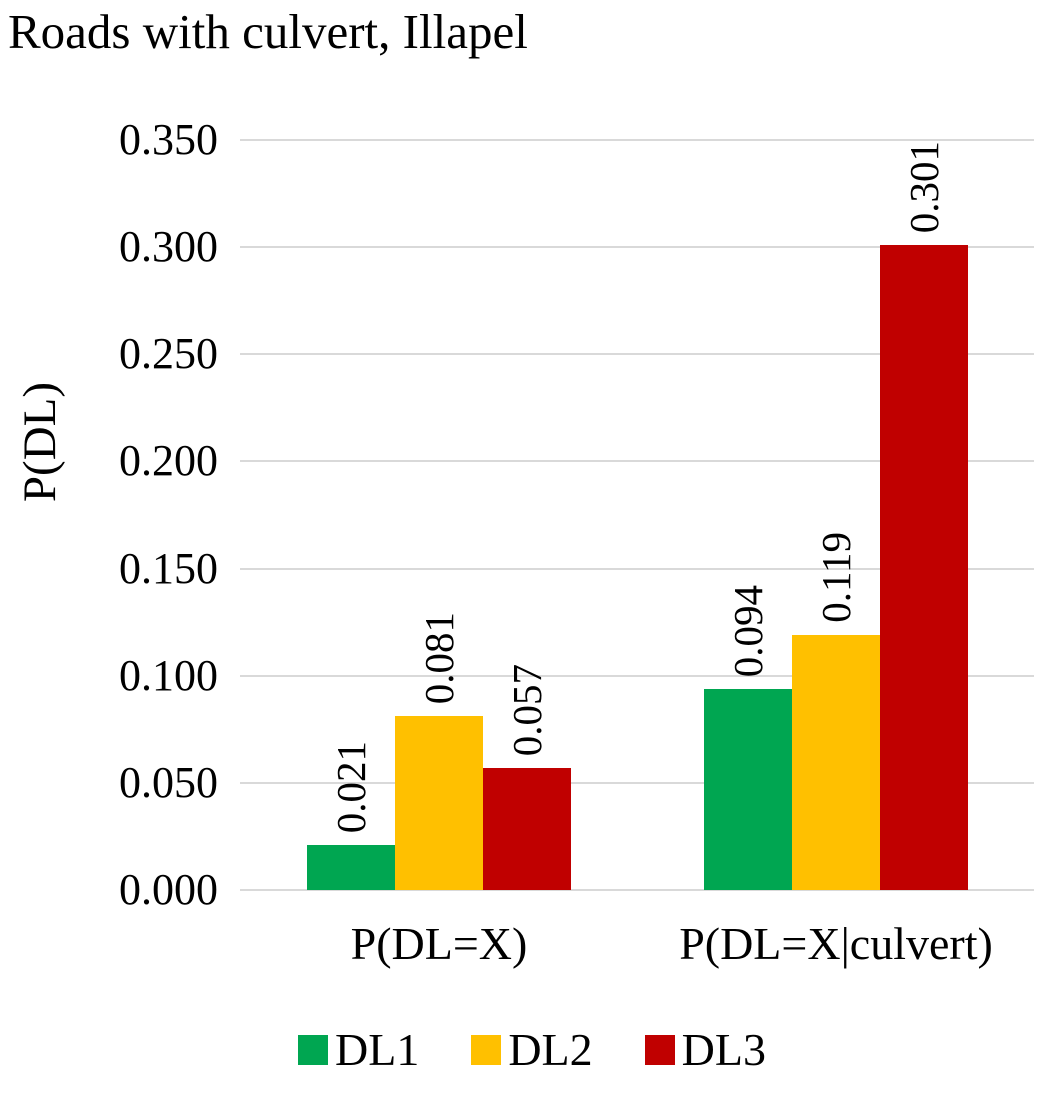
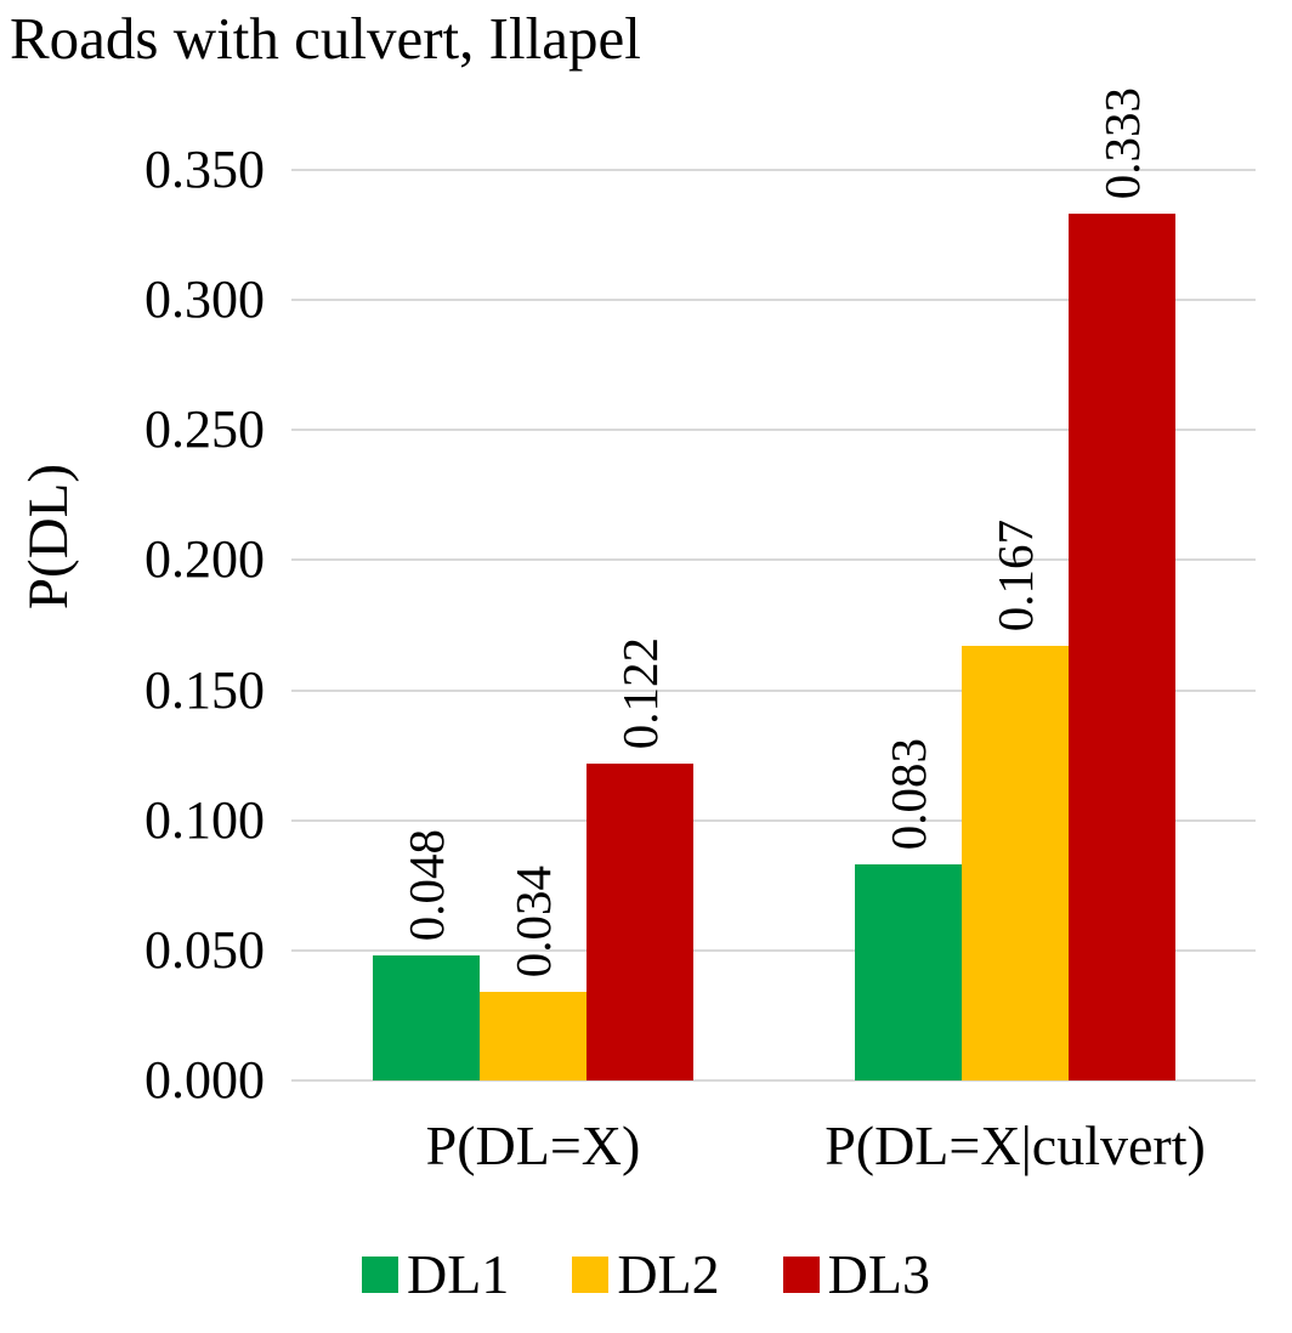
DL1/P(DL=X): 0.021 -> 0.048
DL2/P(DL=X): 0.081 -> 0.034
DL3/P(DL=X): 0.057 -> 0.122
DL1/P(DL=X|culvert): 0.094 -> 0.083
DL2/P(DL=X|culvert): 0.119 -> 0.167
DL3/P(DL=X|culvert): 0.301 -> 0.333
